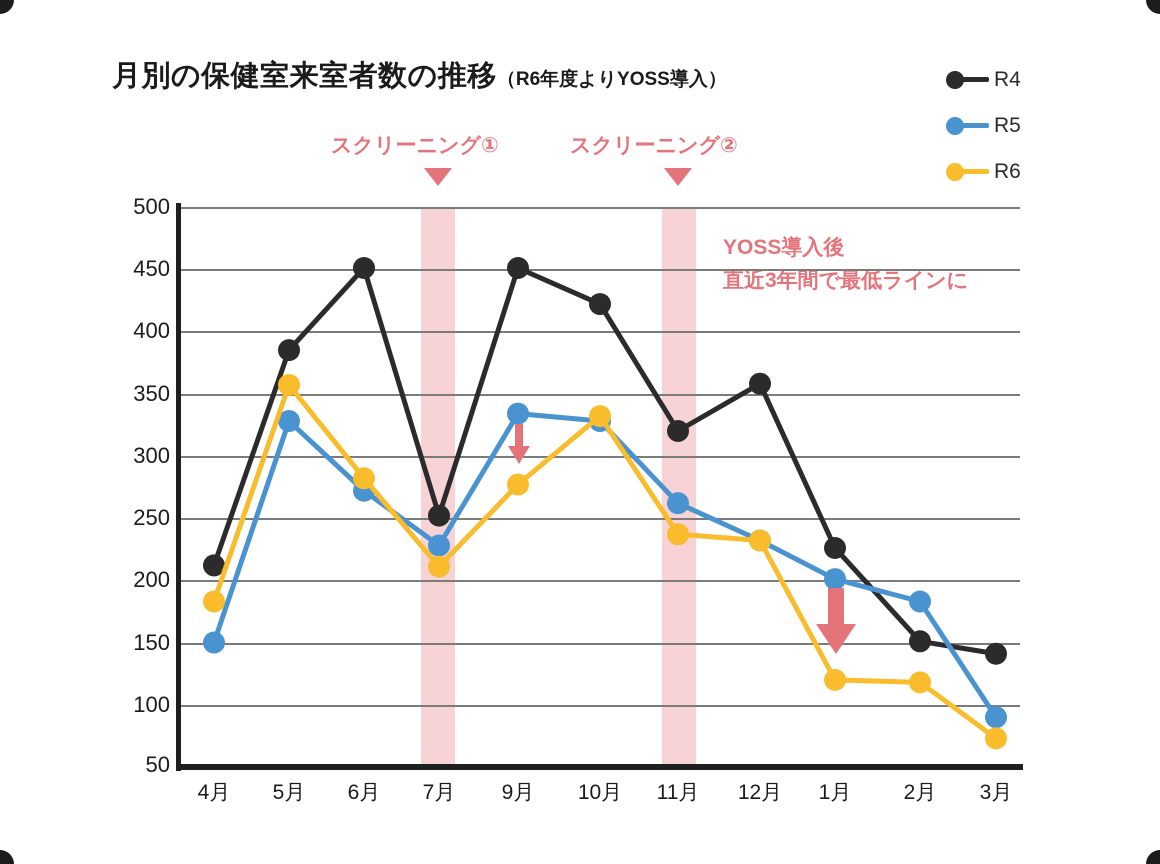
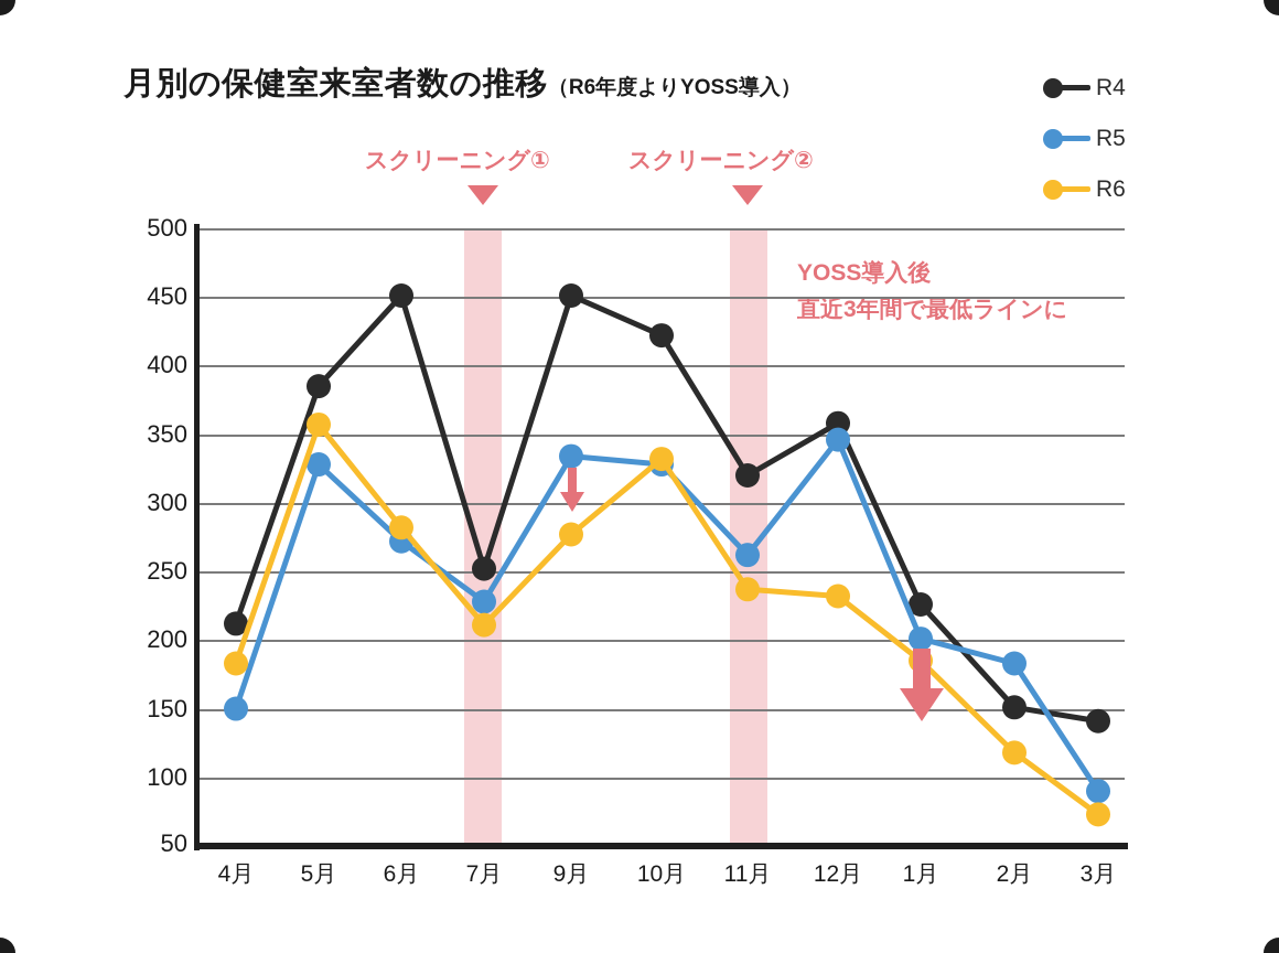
R5/12月: 232 -> 346
R6/1月: 120 -> 185
